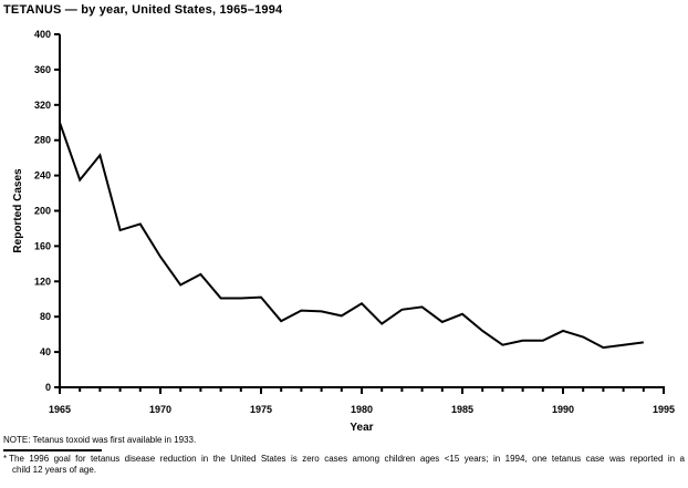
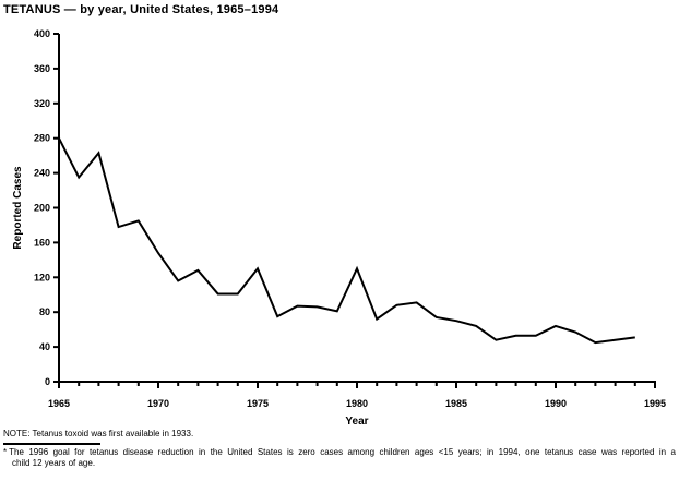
1965: 300 -> 280
1975: 100 -> 130
1980: 100 -> 130
1985: 80 -> 70
